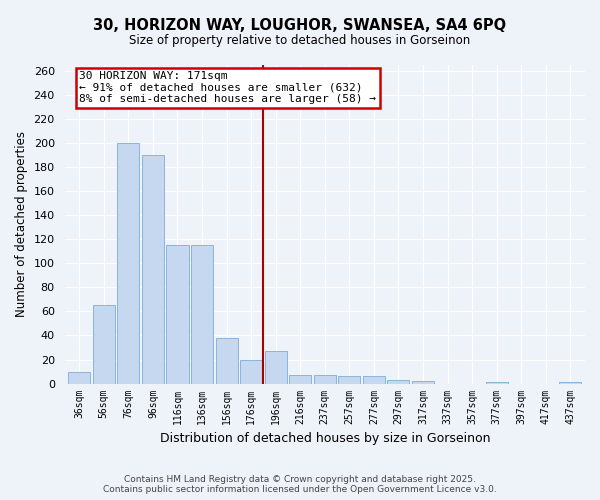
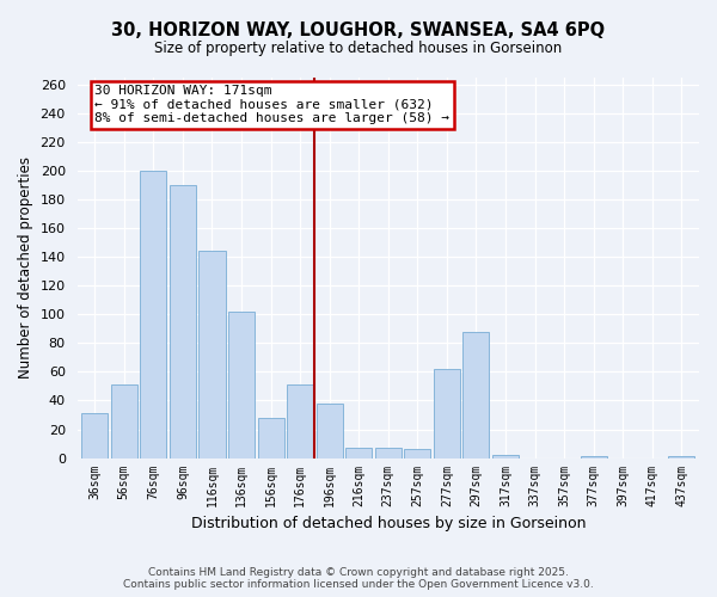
36sqm: 10 -> 31
56sqm: 65 -> 51
116sqm: 115 -> 144
136sqm: 115 -> 102
156sqm: 38 -> 28
176sqm: 20 -> 51
196sqm: 27 -> 38
277sqm: 6 -> 62
297sqm: 3 -> 88
